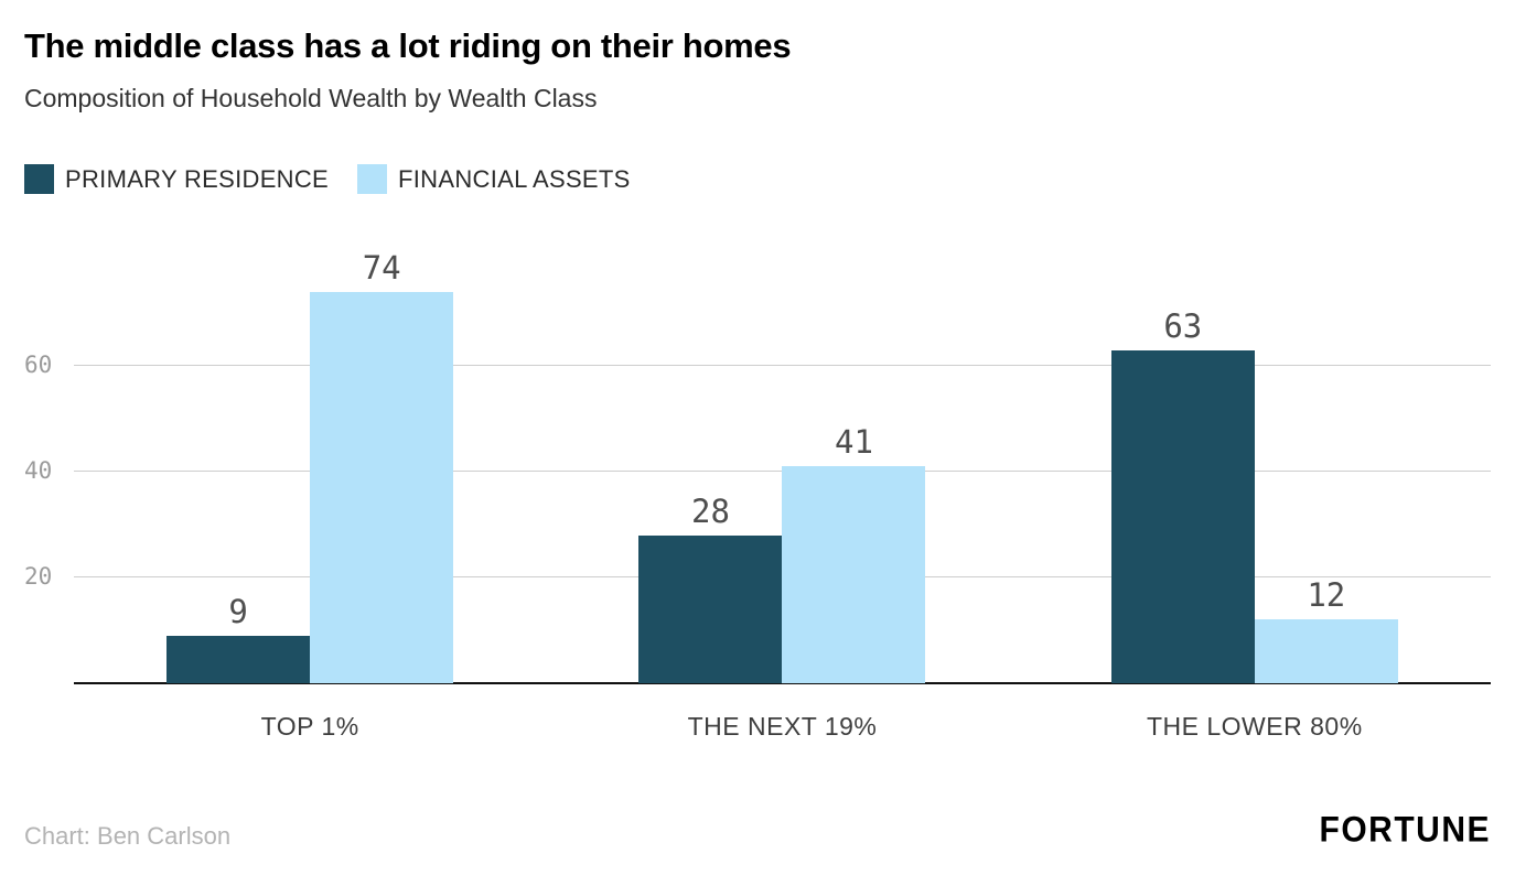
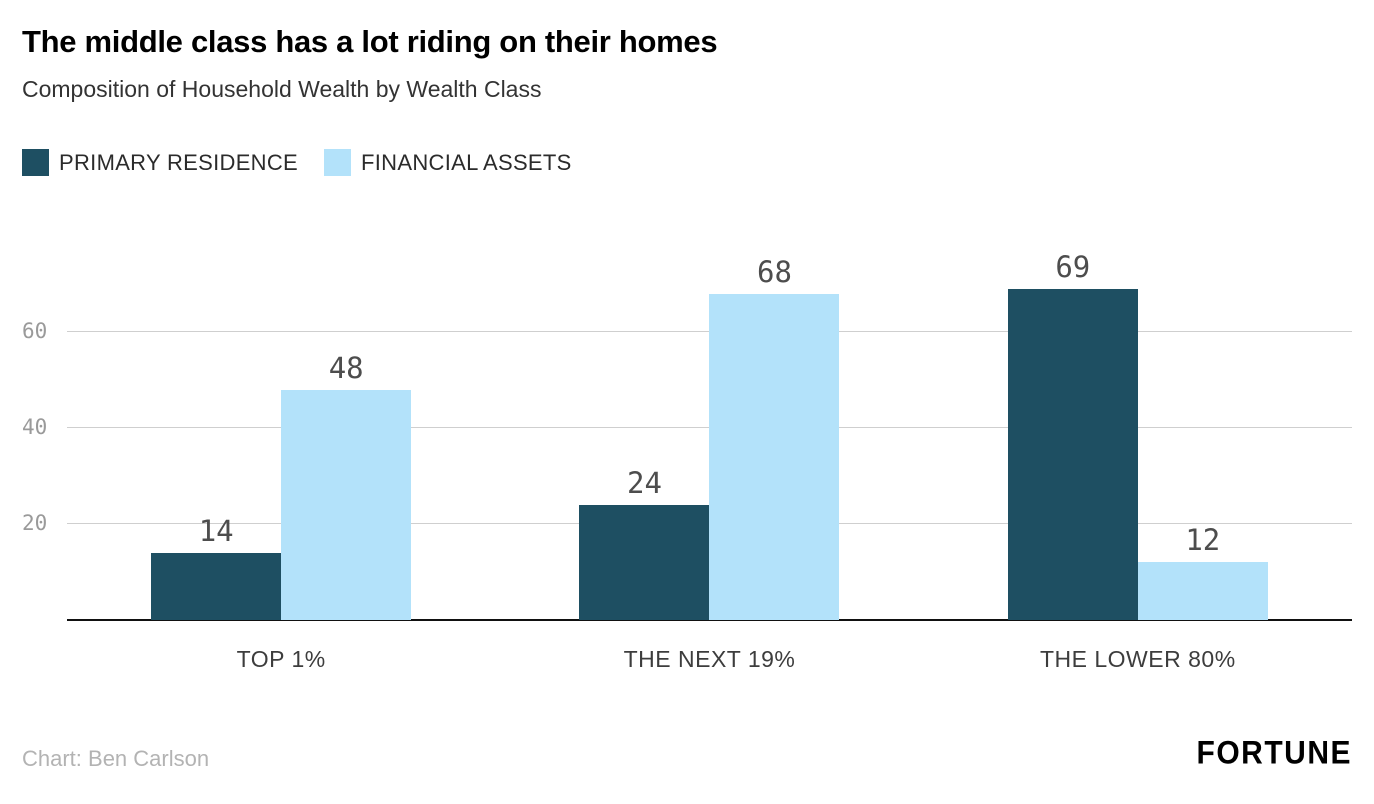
PRIMARY RESIDENCE/TOP 1%: 9 -> 14
FINANCIAL ASSETS/TOP 1%: 74 -> 48
PRIMARY RESIDENCE/THE NEXT 19%: 28 -> 24
FINANCIAL ASSETS/THE NEXT 19%: 41 -> 68
PRIMARY RESIDENCE/THE LOWER 80%: 63 -> 69
